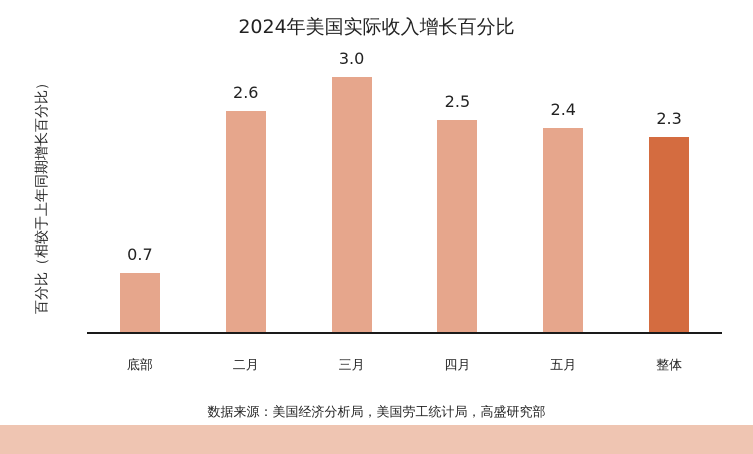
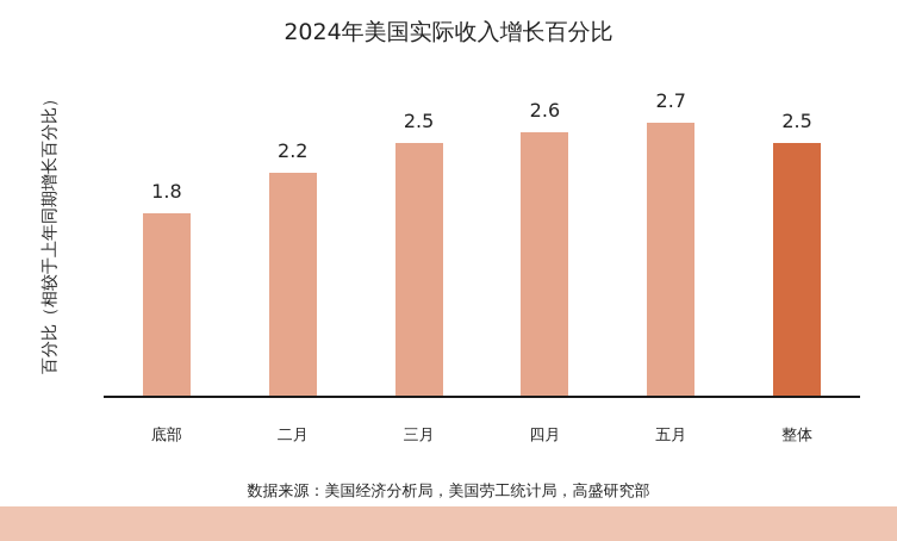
底部: 0.7 -> 1.8
二月: 2.6 -> 2.2
三月: 3.0 -> 2.5
四月: 2.5 -> 2.6
五月: 2.4 -> 2.7
整体: 2.3 -> 2.5
